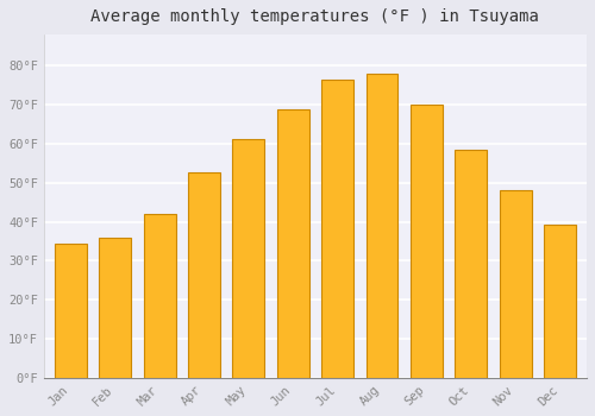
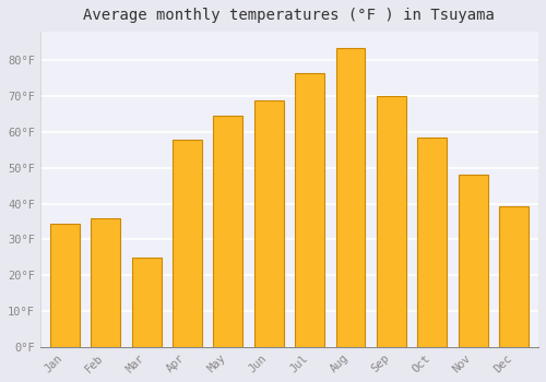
Mar: 42.0°F -> 25.0°F
Apr: 52.7°F -> 58.0°F
May: 61.2°F -> 64.5°F
Aug: 78.1°F -> 83.5°F
